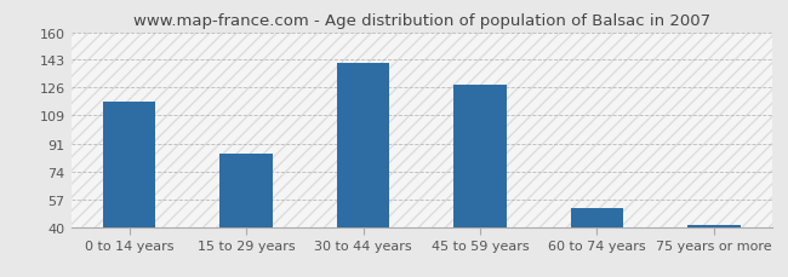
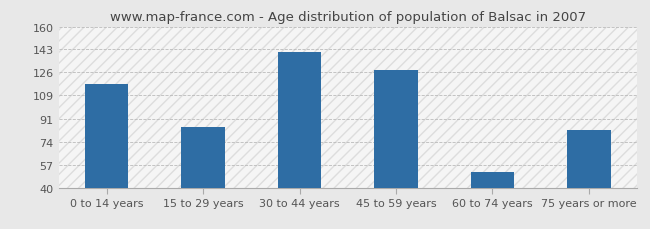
75 years or more: 41 -> 83
